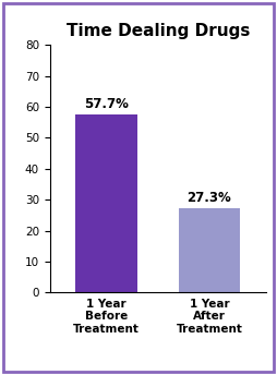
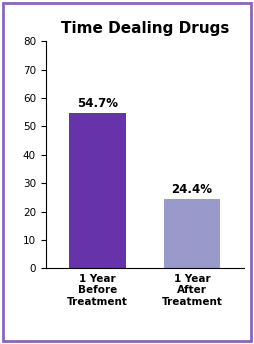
1 Year Before Treatment: 57.7% -> 54.7%
1 Year After Treatment: 27.3% -> 24.4%
